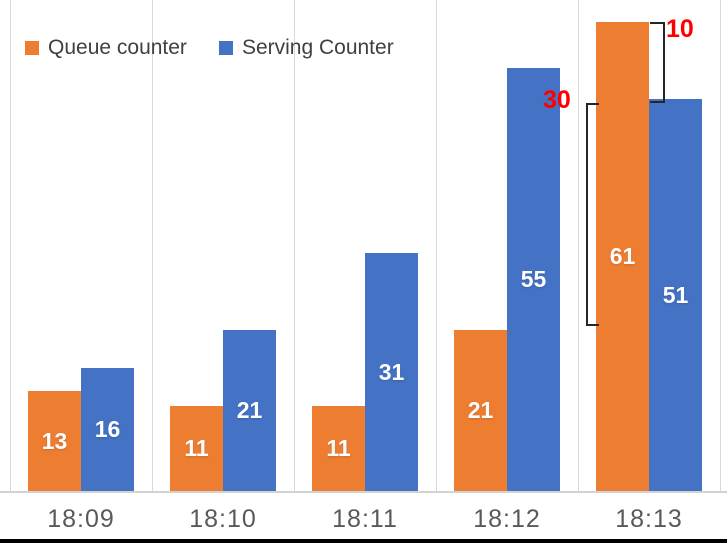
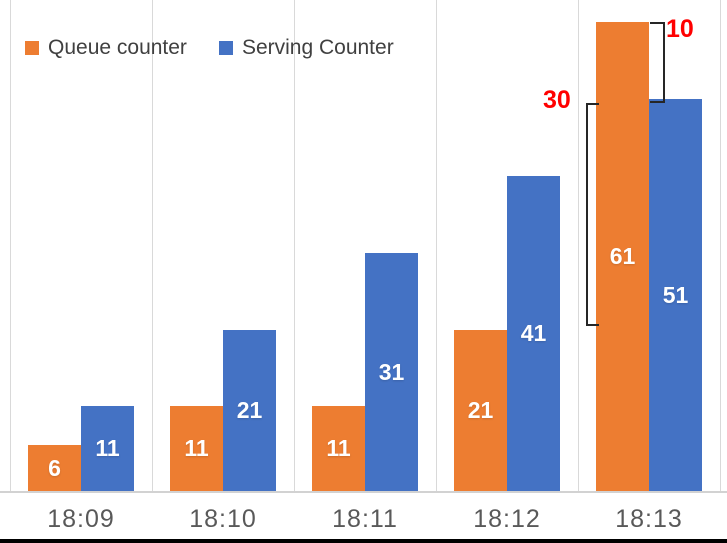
Queue counter/18:09: 13 -> 6
Serving Counter/18:09: 16 -> 11
Serving Counter/18:12: 55 -> 41
